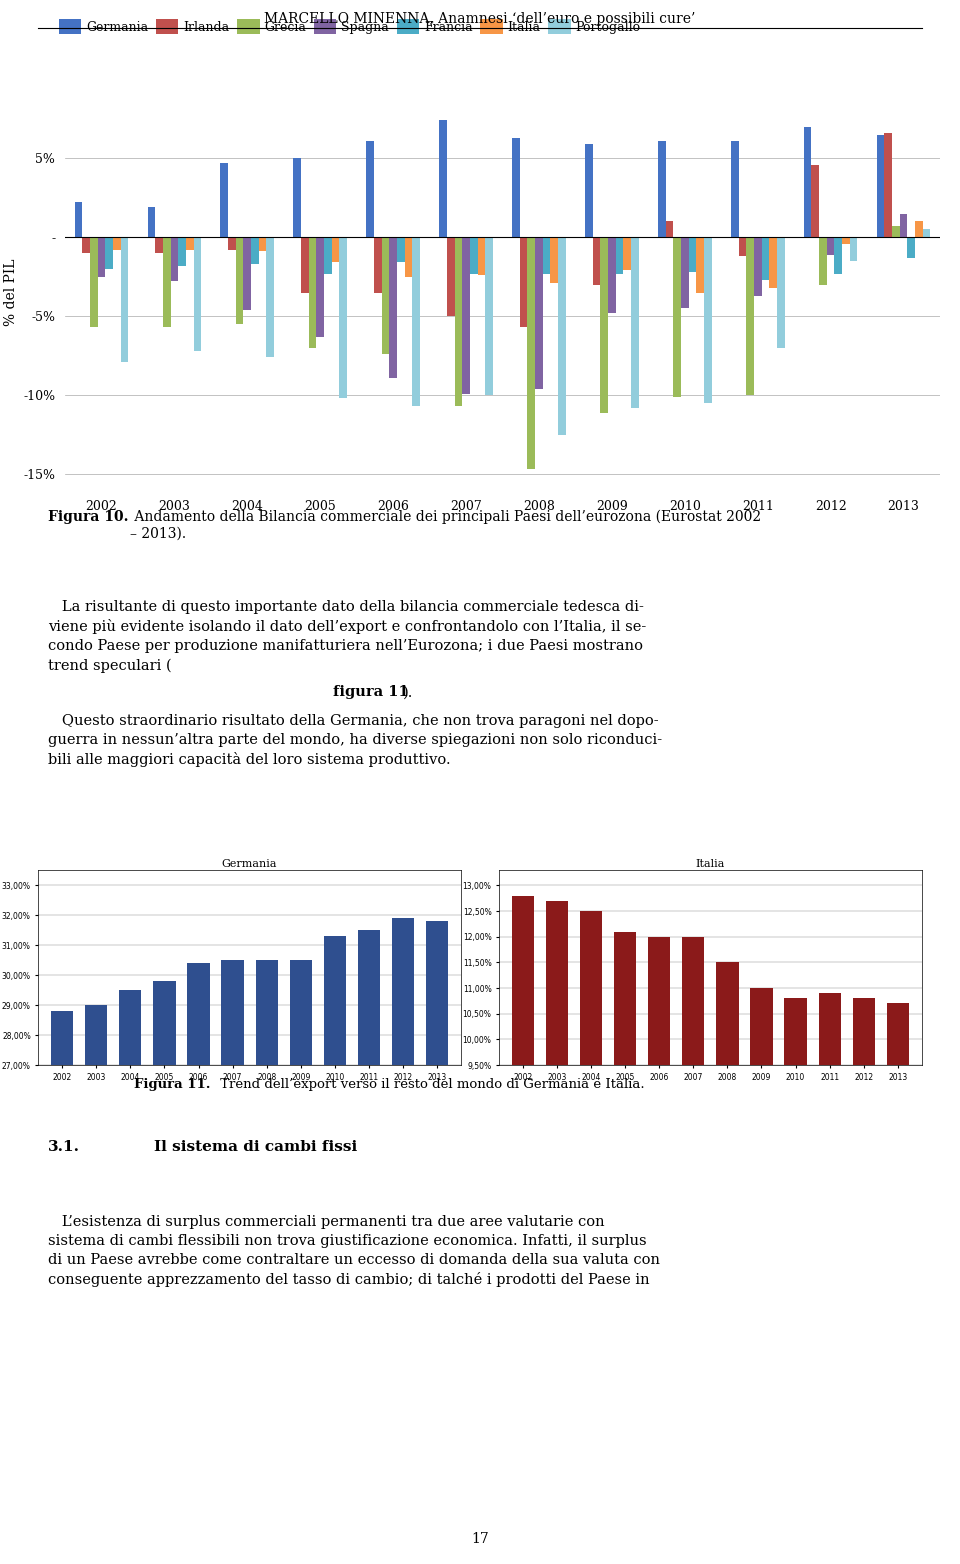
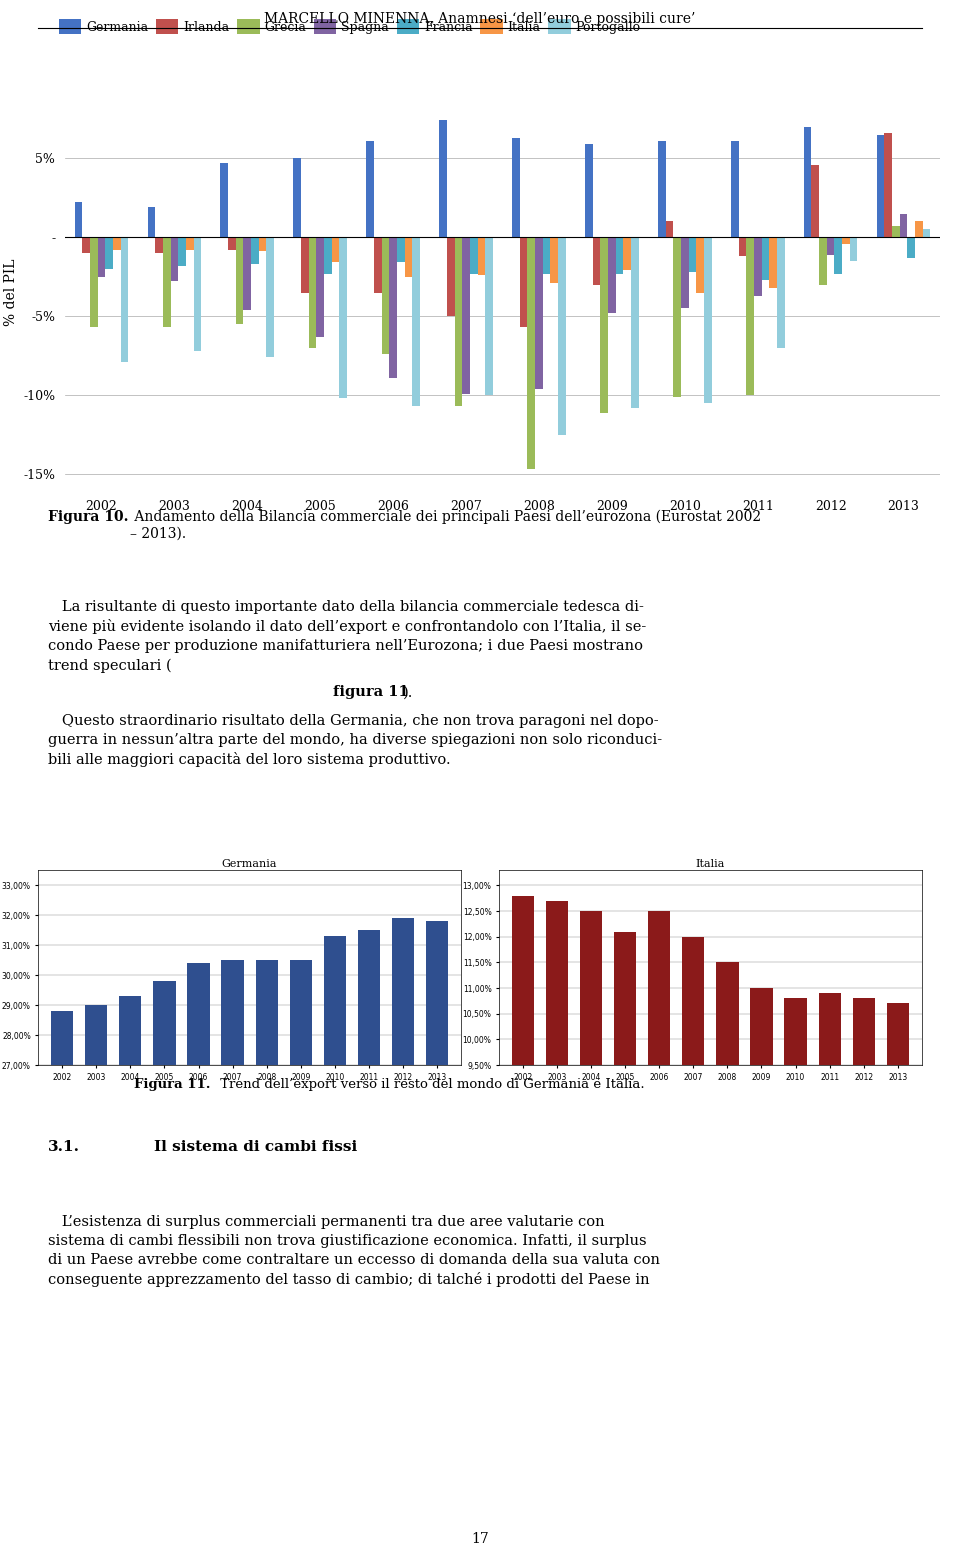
Germania/2004: 29,5% -> 29,3%
Italia/2006: 12,0% -> 12,5%
